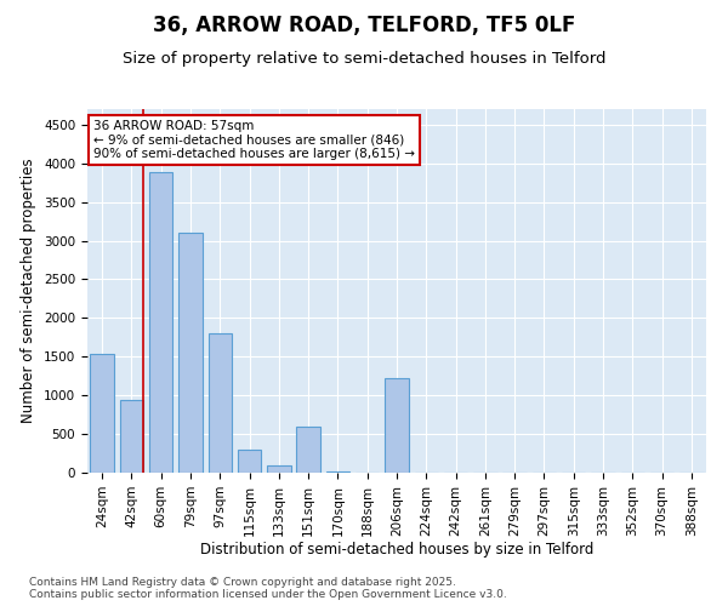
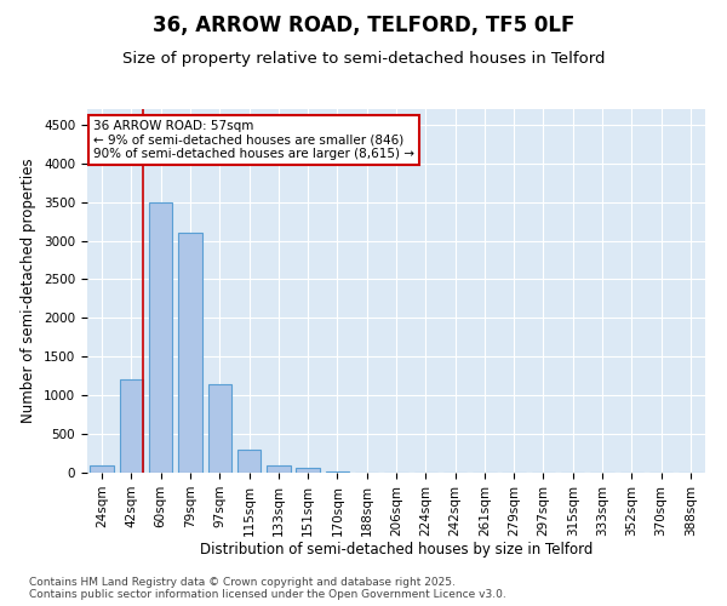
24sqm: 1540 -> 100
42sqm: 940 -> 1200
60sqm: 3880 -> 3500
97sqm: 1800 -> 1150
151sqm: 600 -> 60
206sqm: 1220 -> 0
